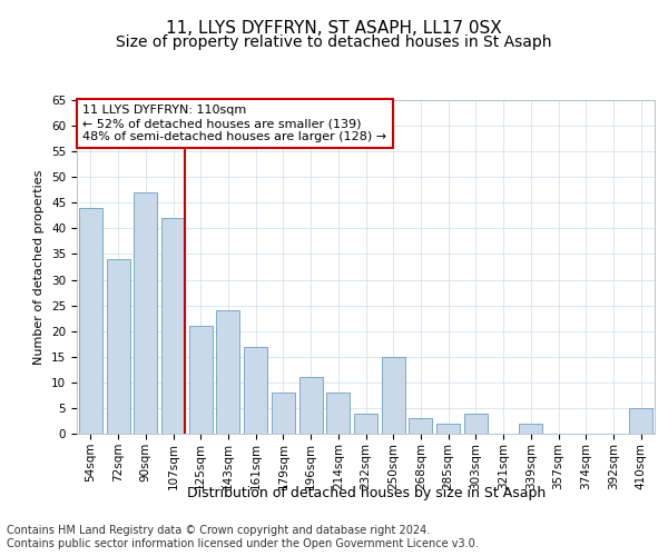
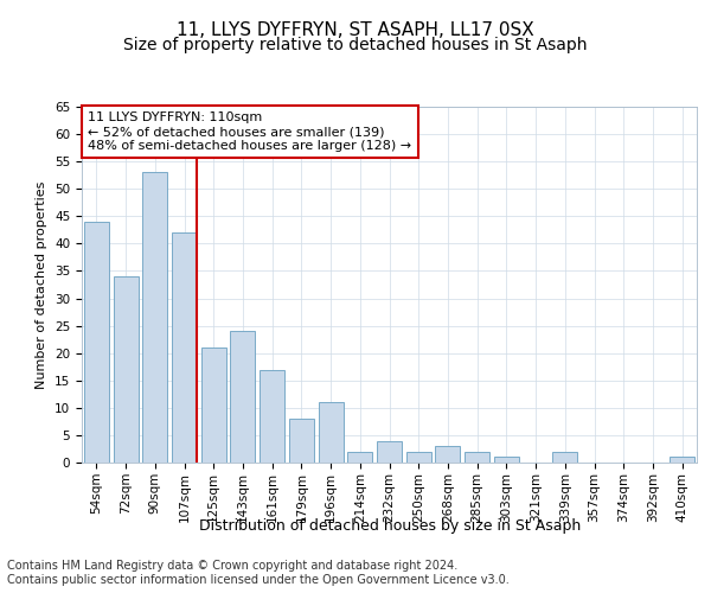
90sqm: 47 -> 53
214sqm: 8 -> 2
250sqm: 15 -> 2
303sqm: 4 -> 1
410sqm: 5 -> 1
